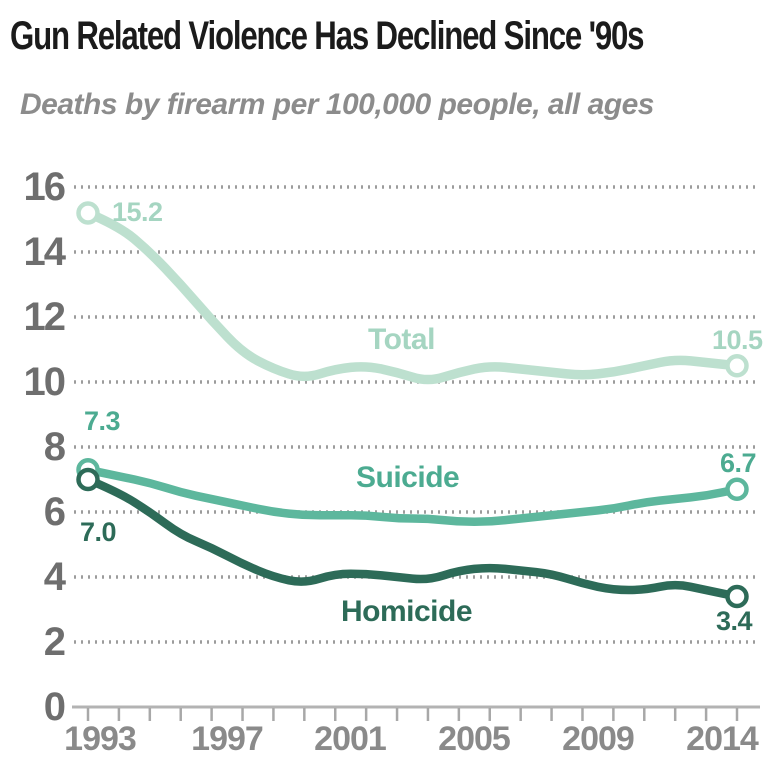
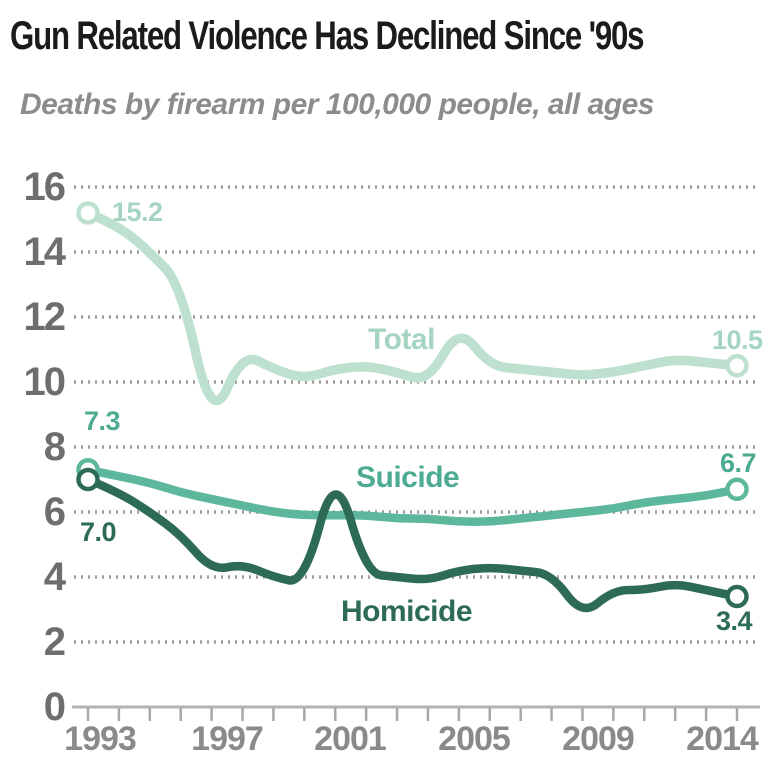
Total/1997: 11.9 -> 8.7
Homicide/1997: 4.9 -> 4.2
Homicide/2001: 4.1 -> 7.4
Total/2005: 10.3 -> 11.7
Homicide/2009: 3.8 -> 2.8
